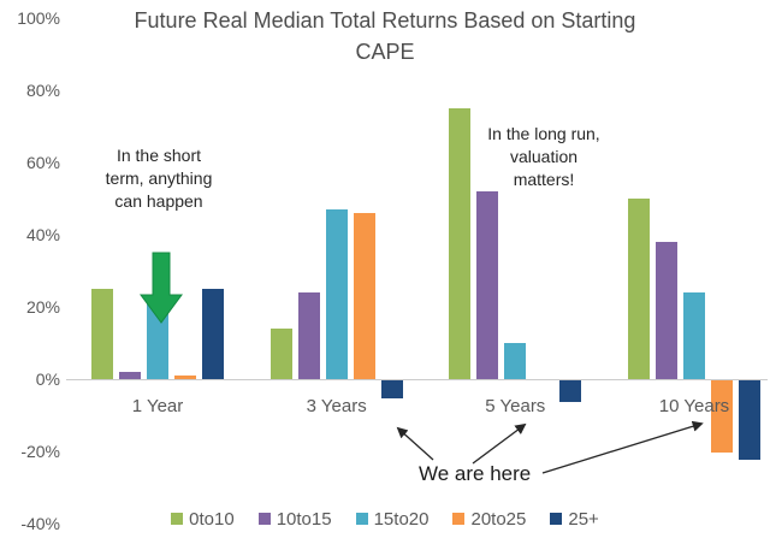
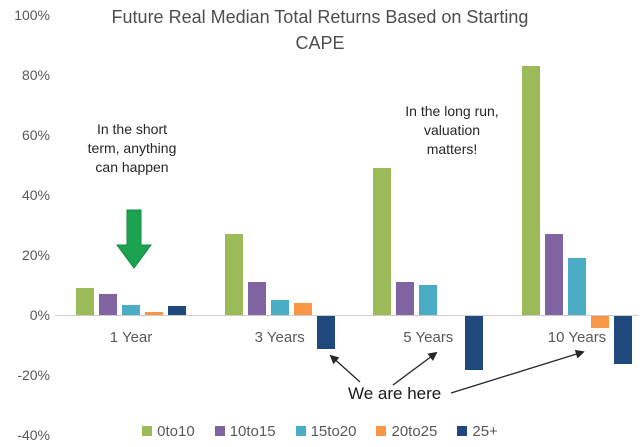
0to10/1 Year: 25% -> 9%
10to15/1 Year: 2% -> 7%
15to20/1 Year: 21% -> 4%
25+/1 Year: 25% -> 3%
0to10/3 Years: 14% -> 27%
10to15/3 Years: 24% -> 11%
15to20/3 Years: 47% -> 5%
20to25/3 Years: 46% -> 4%
25+/3 Years: -5% -> -11%
0to10/5 Years: 75% -> 49%
10to15/5 Years: 52% -> 11%
25+/5 Years: -6% -> -18%
0to10/10 Years: 50% -> 83%
10to15/10 Years: 38% -> 27%
15to20/10 Years: 24% -> 19%
20to25/10 Years: -20% -> -4%
25+/10 Years: -22% -> -16%
